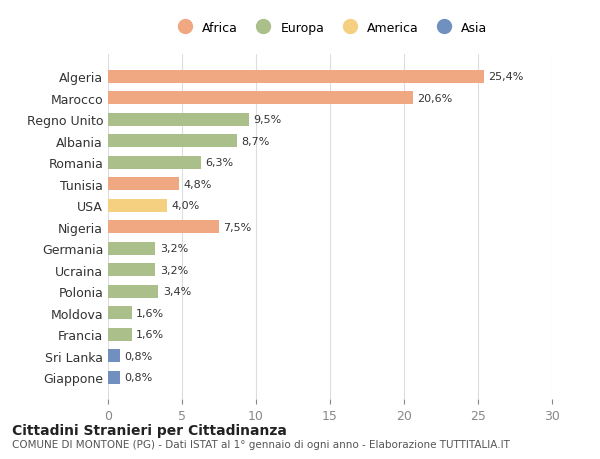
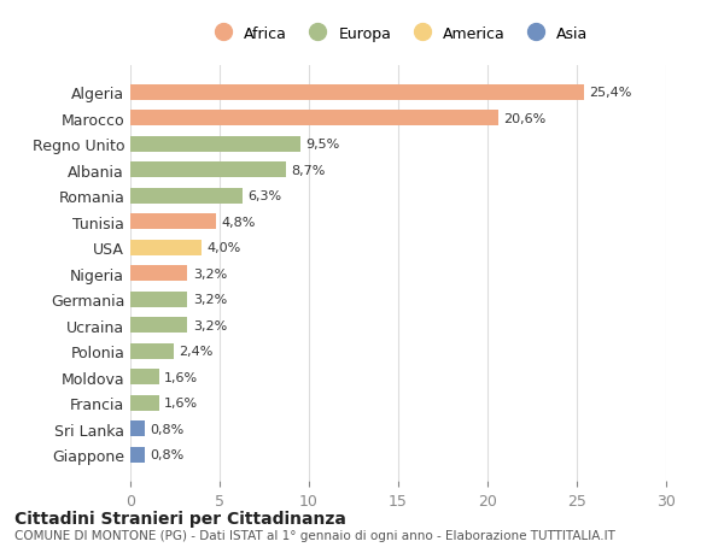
Nigeria: 7,5% -> 3,2%
Polonia: 3,4% -> 2,4%
